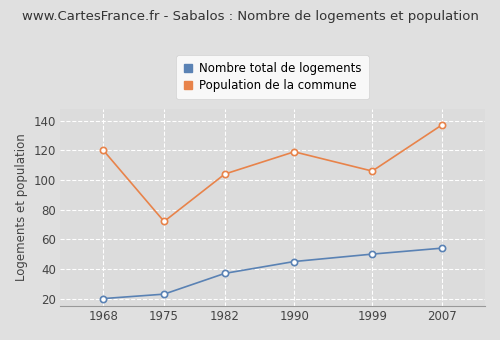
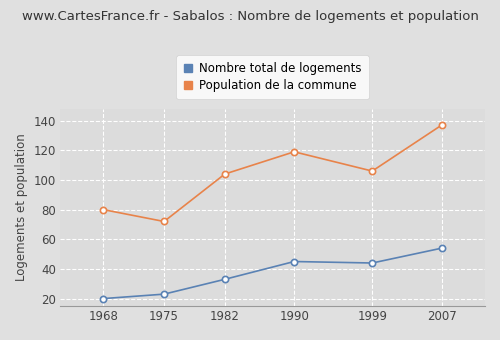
Population de la commune/1968: 120 -> 80
Nombre total de logements/1982: 37 -> 33
Nombre total de logements/1999: 50 -> 44
